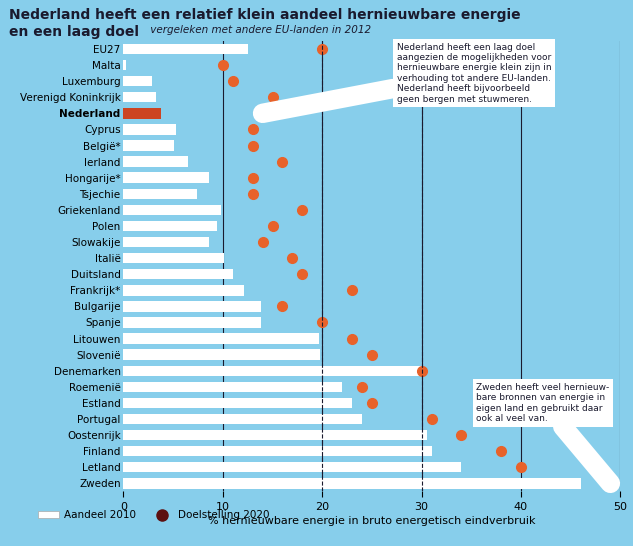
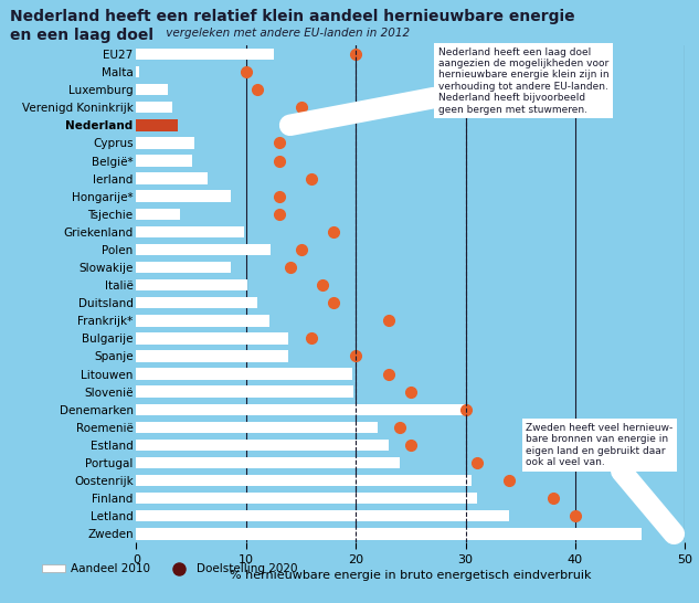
Tsjechie: 7.4 -> 4.0
Polen: 9.4 -> 12.2
